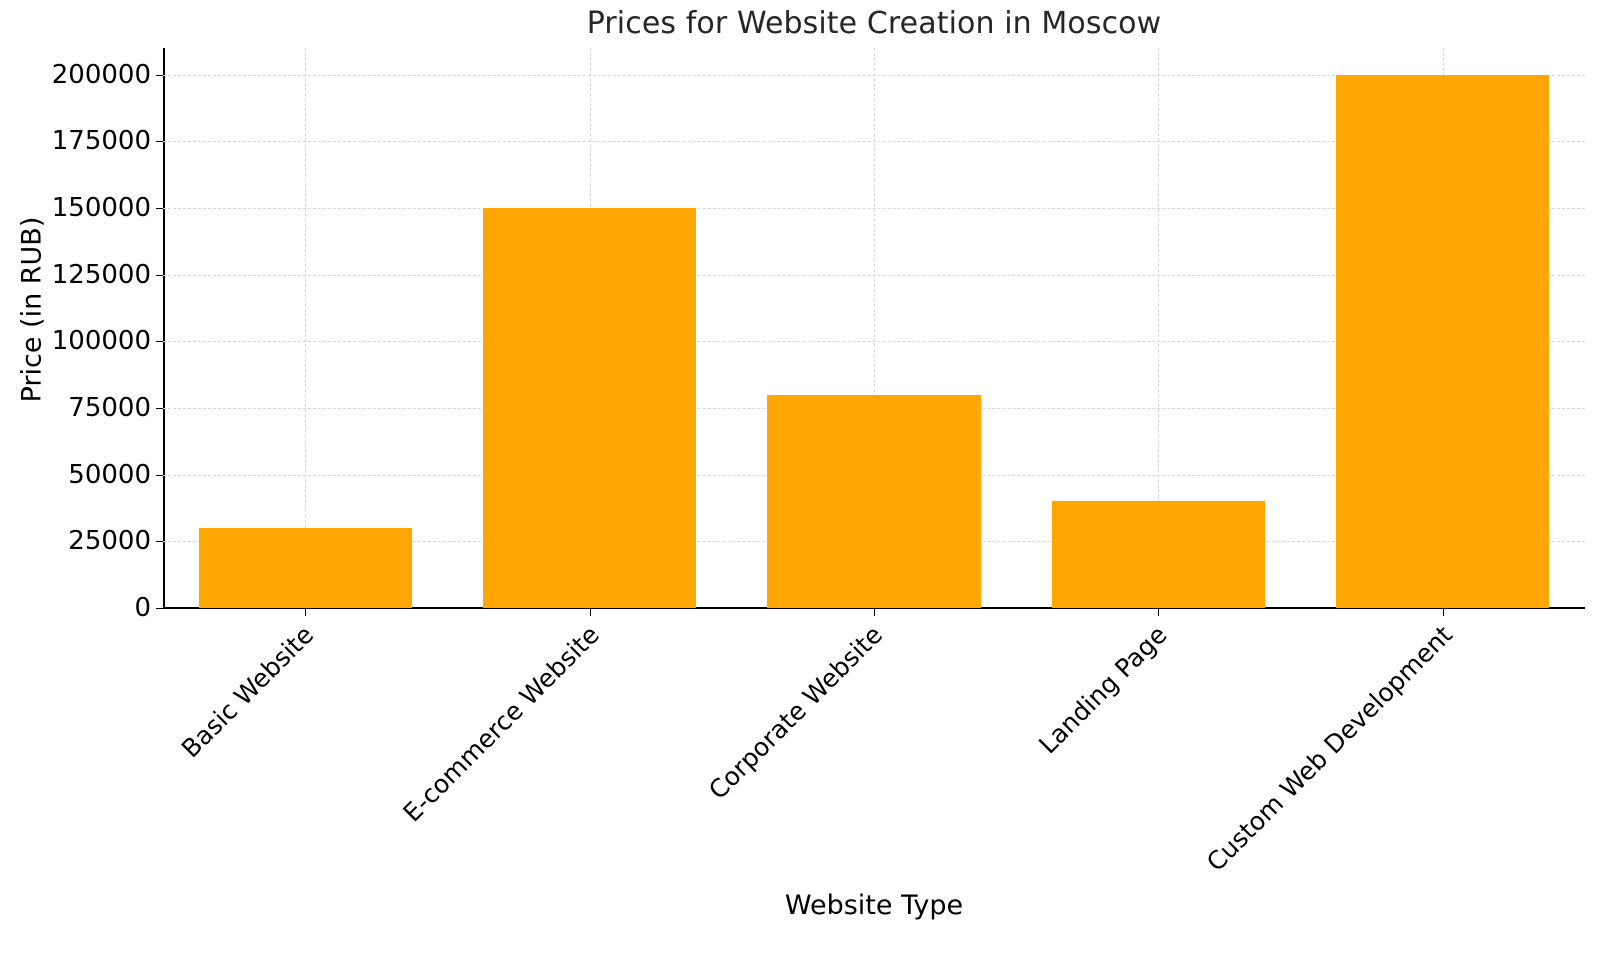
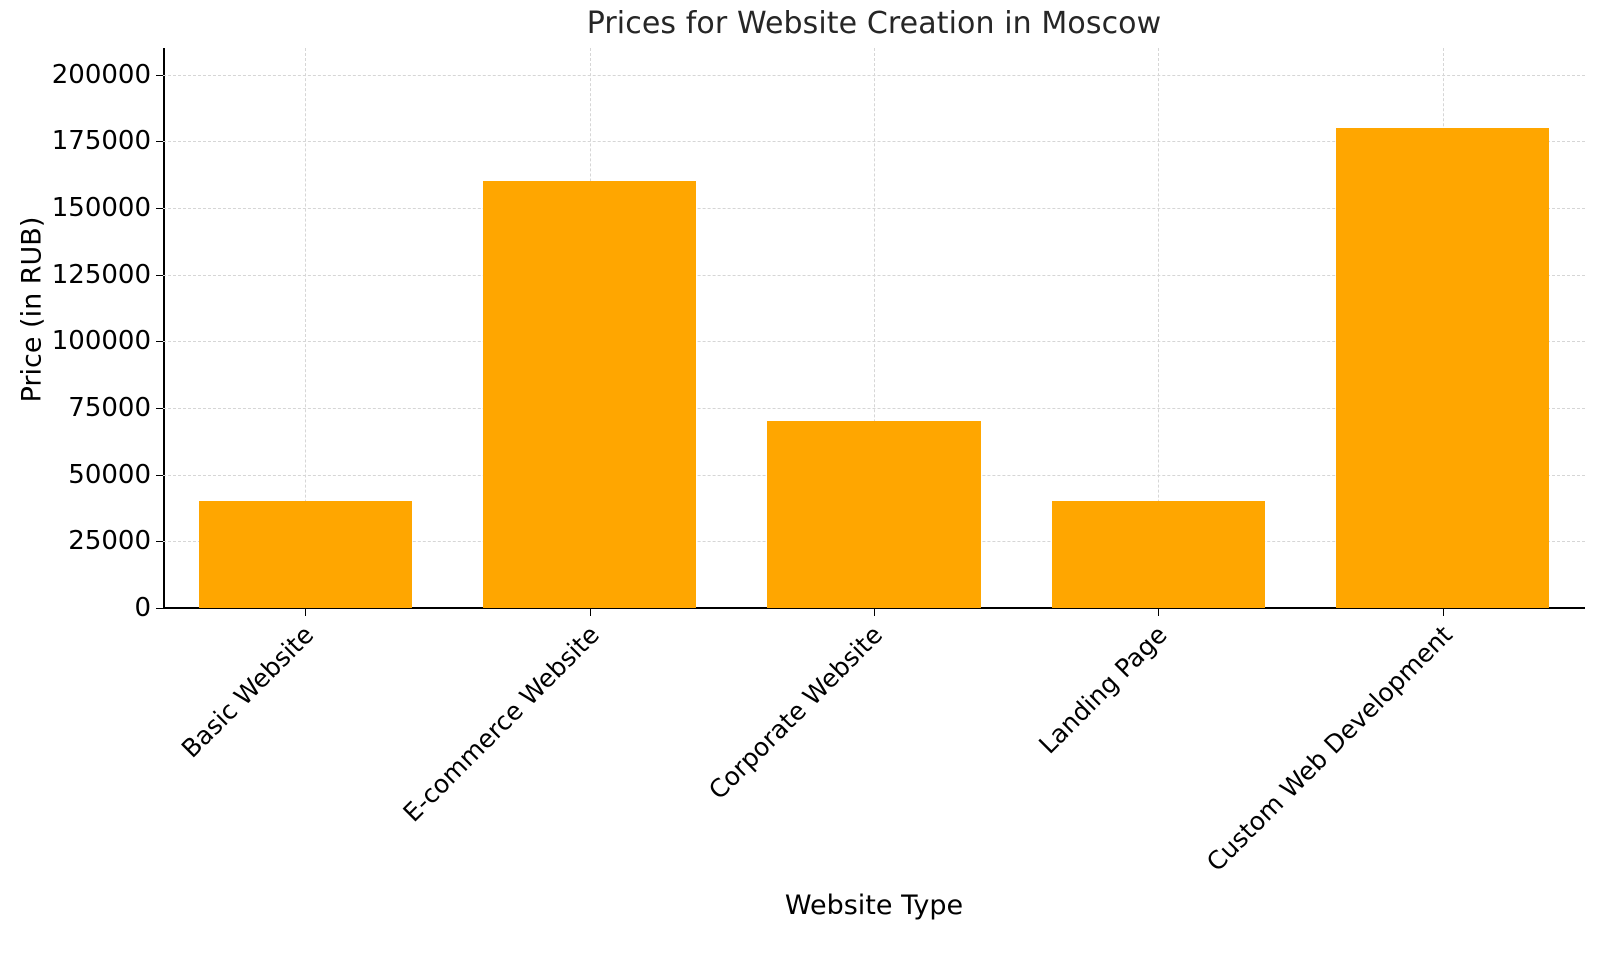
Basic Website: 30000 -> 40000
E-commerce Website: 150000 -> 160000
Corporate Website: 80000 -> 70000
Custom Web Development: 200000 -> 180000
